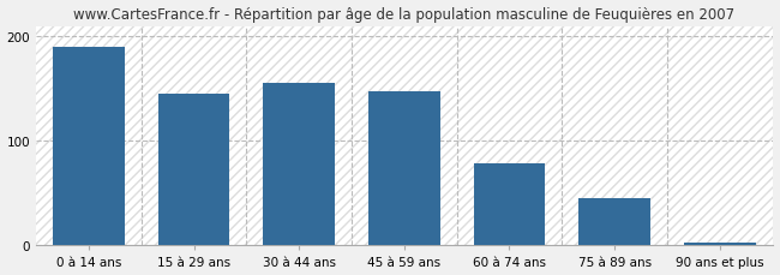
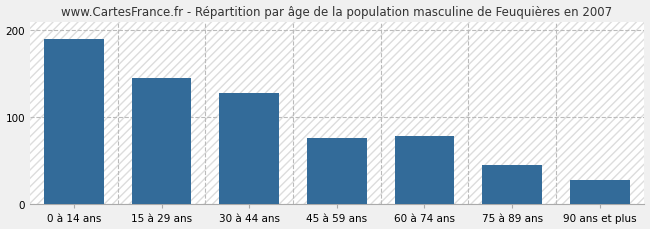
30 à 44 ans: 155 -> 128
45 à 59 ans: 148 -> 76
90 ans et plus: 3 -> 28
